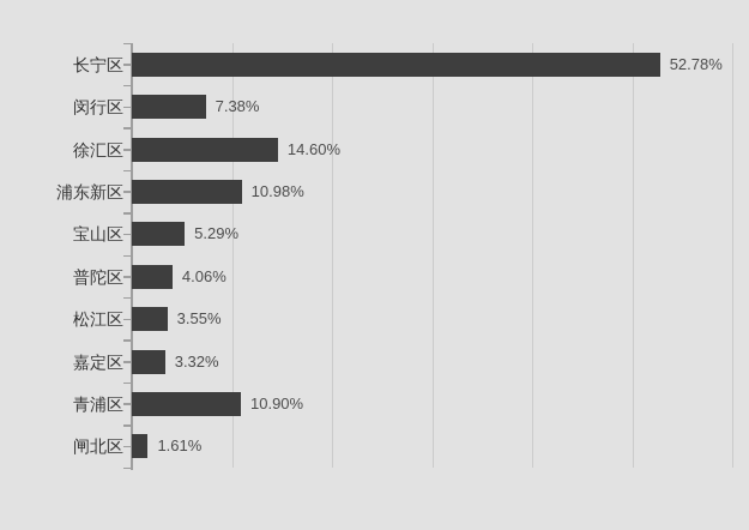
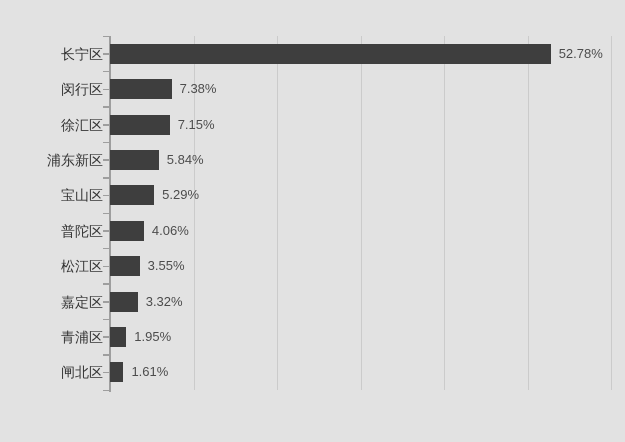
徐汇区: 14.60% -> 7.15%
浦东新区: 10.98% -> 5.84%
青浦区: 10.90% -> 1.95%
